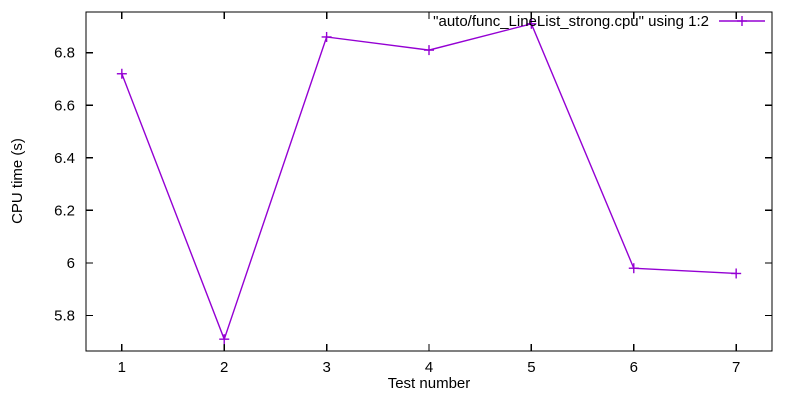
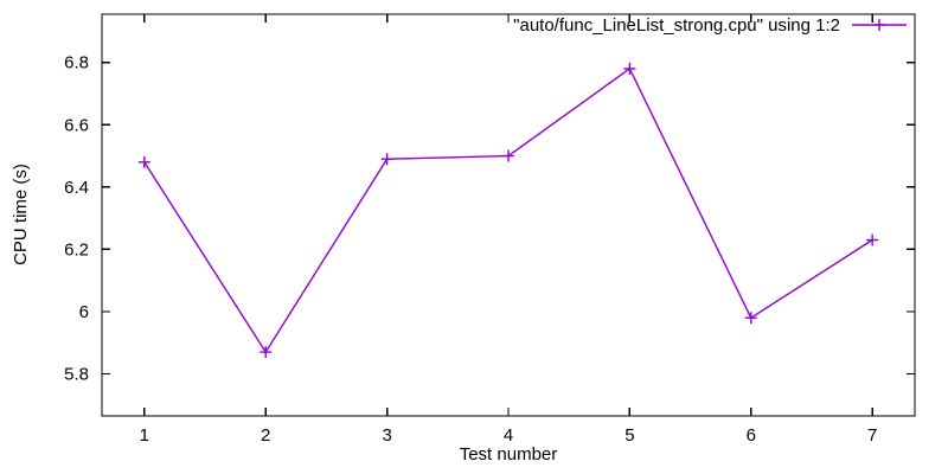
1: 6.72 -> 6.48
2: 5.71 -> 5.87
3: 6.86 -> 6.49
4: 6.81 -> 6.50
5: 6.91 -> 6.78
7: 5.96 -> 6.23
